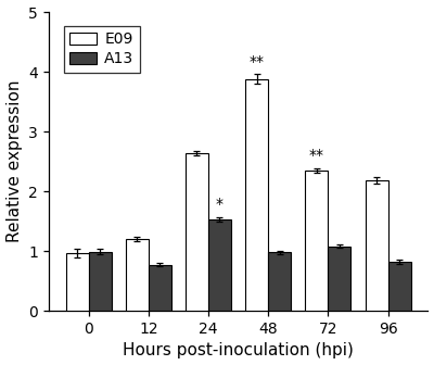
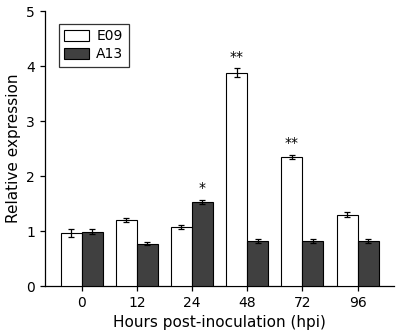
E09/24: 2.64 -> 1.07
A13/48: 0.98 -> 0.82
A13/72: 1.08 -> 0.82
E09/96: 2.18 -> 1.30
